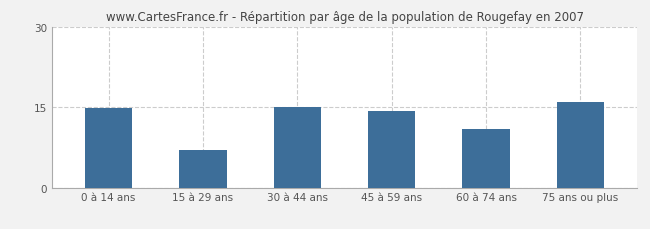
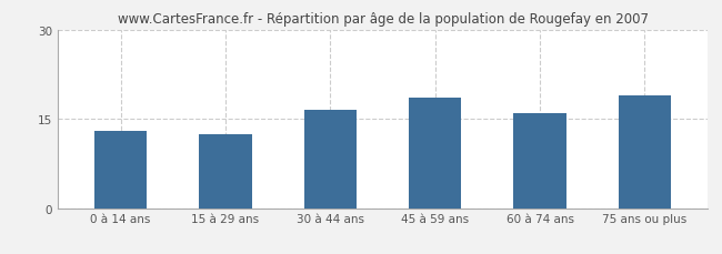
0 à 14 ans: 14.8 -> 13.0
15 à 29 ans: 7.0 -> 12.5
30 à 44 ans: 15.0 -> 16.5
45 à 59 ans: 14.2 -> 18.5
60 à 74 ans: 11.0 -> 16.0
75 ans ou plus: 16.0 -> 19.0
